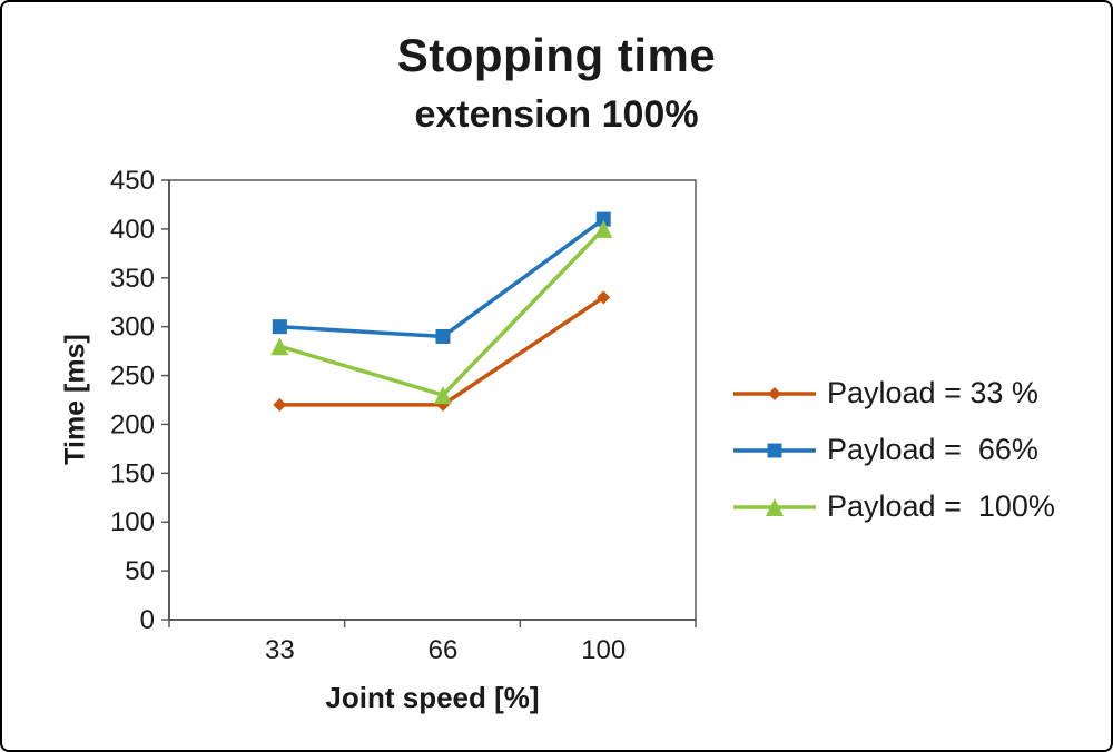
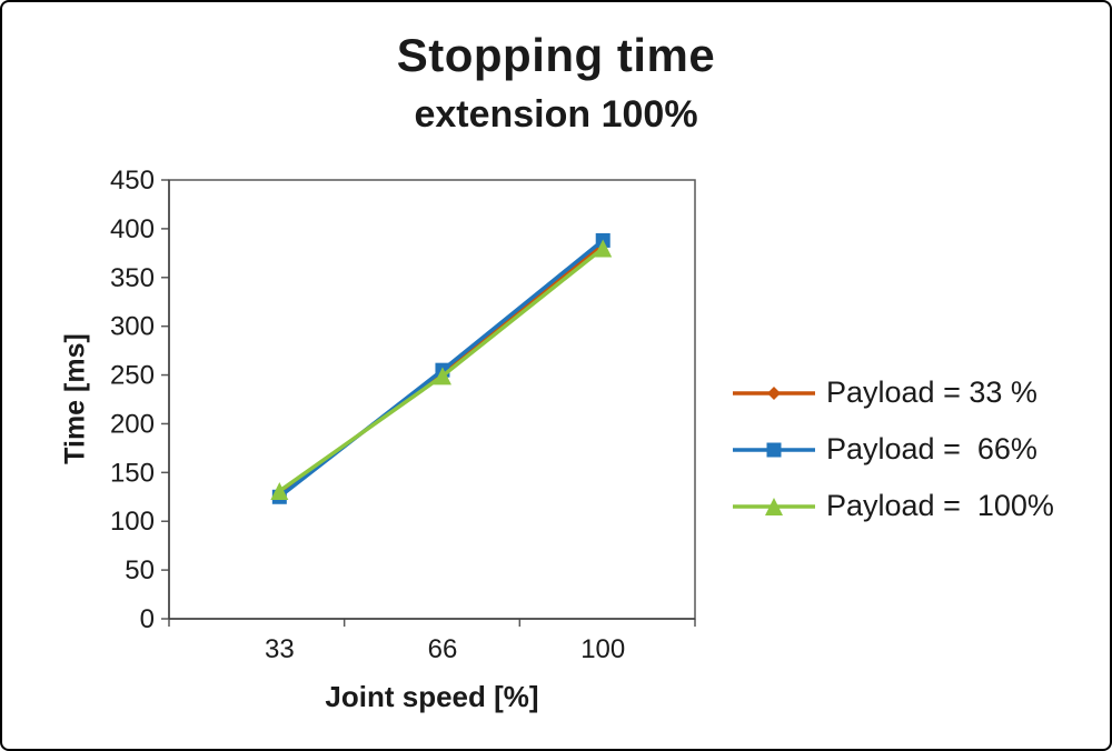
Payload = 33 %/33: 220 -> 130
Payload = 66%/33: 300 -> 120
Payload = 100%/33: 280 -> 130
Payload = 33 %/66: 220 -> 250
Payload = 66%/66: 290 -> 260
Payload = 100%/66: 230 -> 250
Payload = 33 %/100: 330 -> 380
Payload = 66%/100: 410 -> 390
Payload = 100%/100: 400 -> 380
